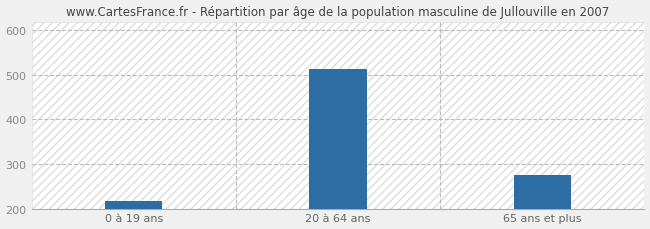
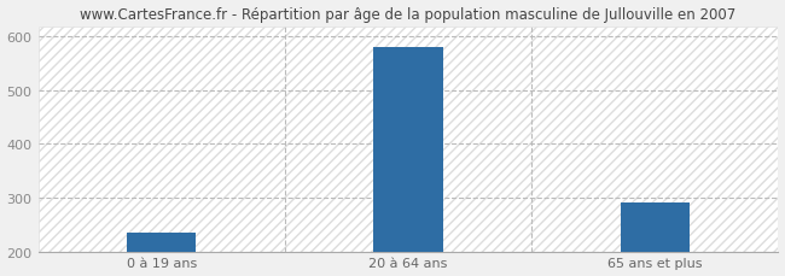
0 à 19 ans: 218 -> 235
20 à 64 ans: 513 -> 580
65 ans et plus: 275 -> 290
